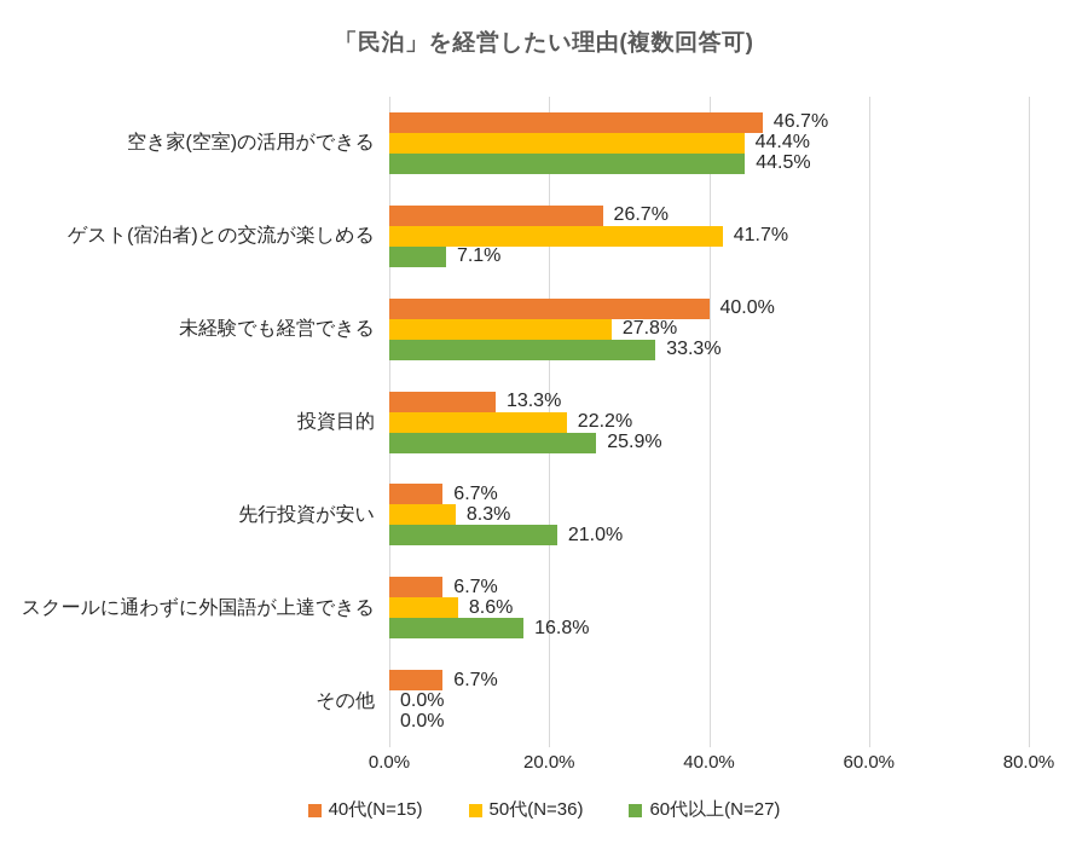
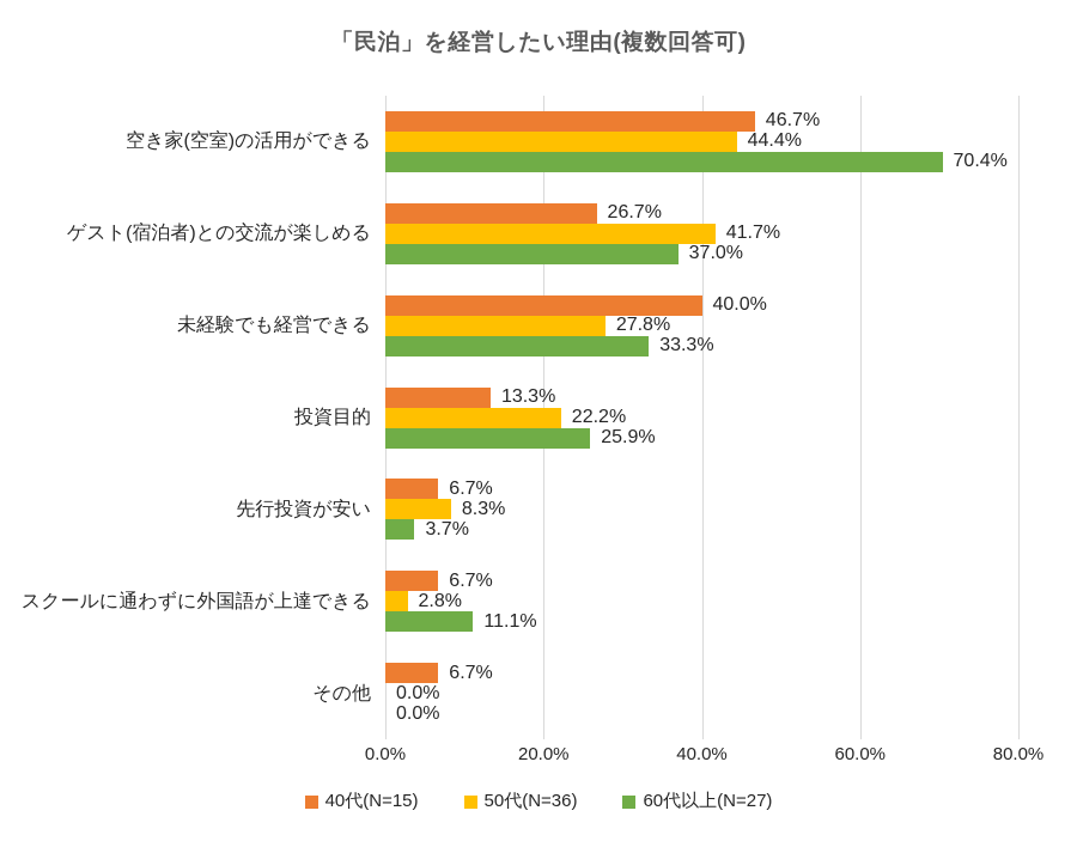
60代以上(N=27)/空き家(空室)の活用ができる: 44.5% -> 70.4%
60代以上(N=27)/ゲスト(宿泊者)との交流が楽しめる: 7.1% -> 37.0%
60代以上(N=27)/先行投資が安い: 21.0% -> 3.7%
50代(N=36)/スクールに通わずに外国語が上達できる: 8.6% -> 2.8%
60代以上(N=27)/スクールに通わずに外国語が上達できる: 16.8% -> 11.1%
